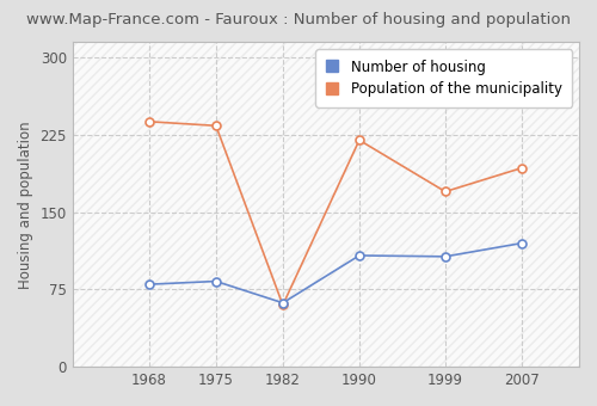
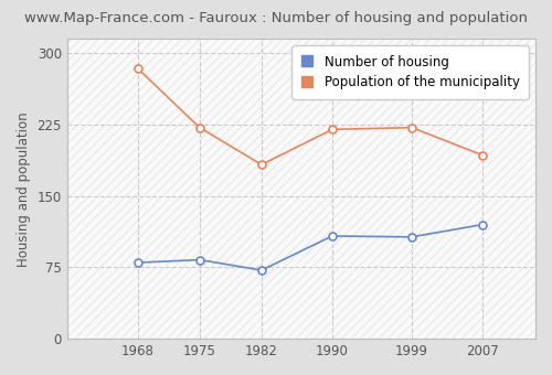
Population of the municipality/1968: 238 -> 284
Population of the municipality/1975: 234 -> 222
Number of housing/1982: 62 -> 72
Population of the municipality/1982: 60 -> 183
Population of the municipality/1999: 170 -> 222
